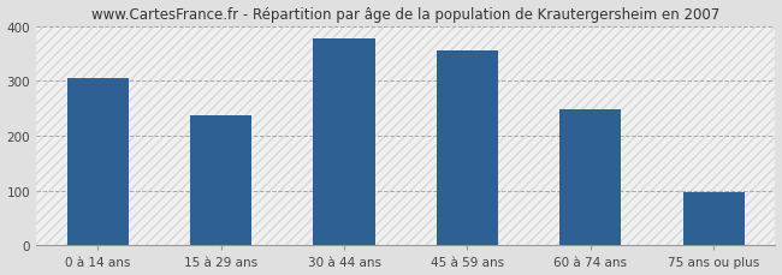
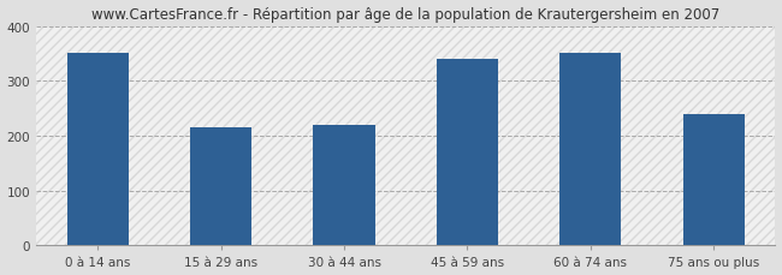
0 à 14 ans: 305 -> 350
15 à 29 ans: 238 -> 215
30 à 44 ans: 378 -> 220
45 à 59 ans: 355 -> 340
60 à 74 ans: 248 -> 350
75 ans ou plus: 97 -> 240
